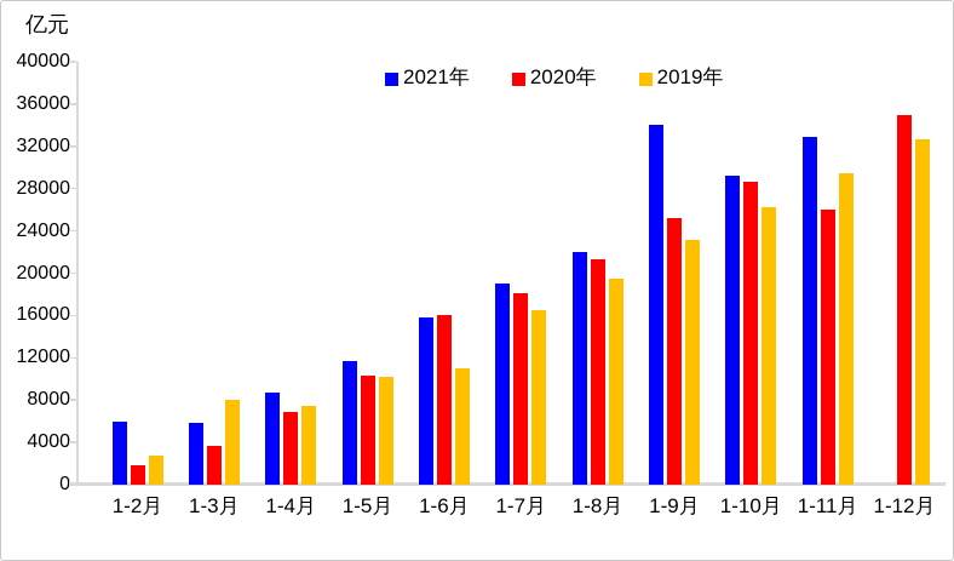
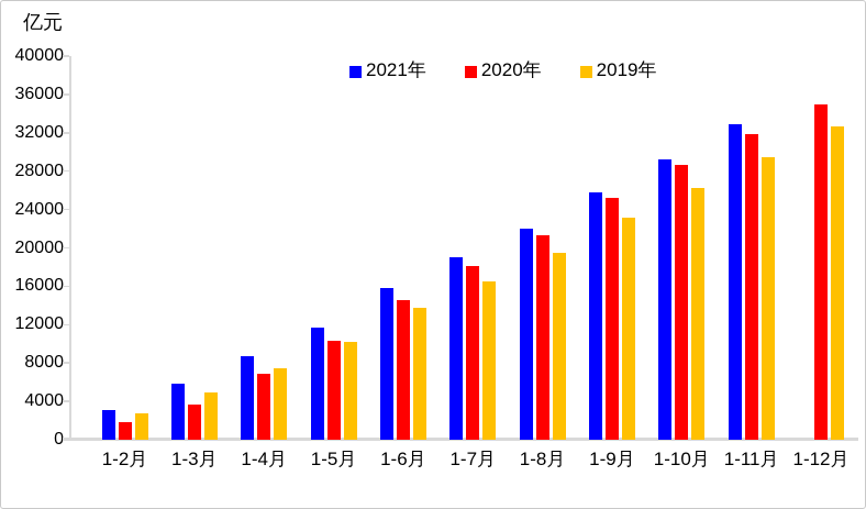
2021年/1-2月: 6000 -> 3000
2019年/1-3月: 8000 -> 5000
2020年/1-6月: 16000 -> 15000
2019年/1-6月: 11000 -> 14000
2021年/1-9月: 34000 -> 26000
2020年/1-11月: 26000 -> 32000
